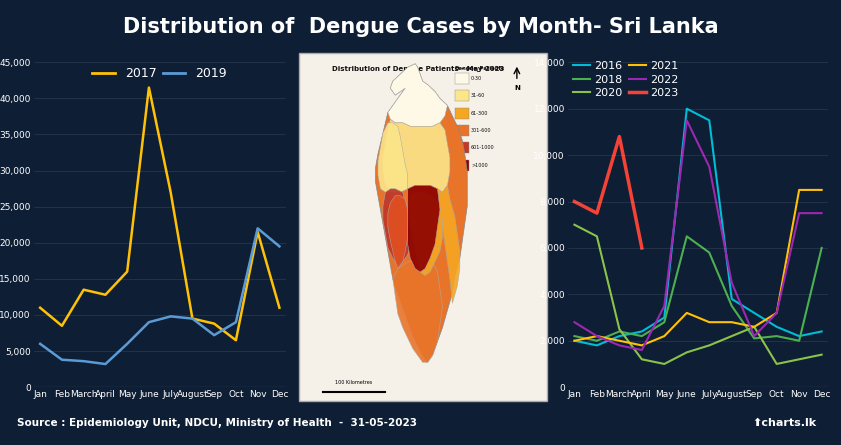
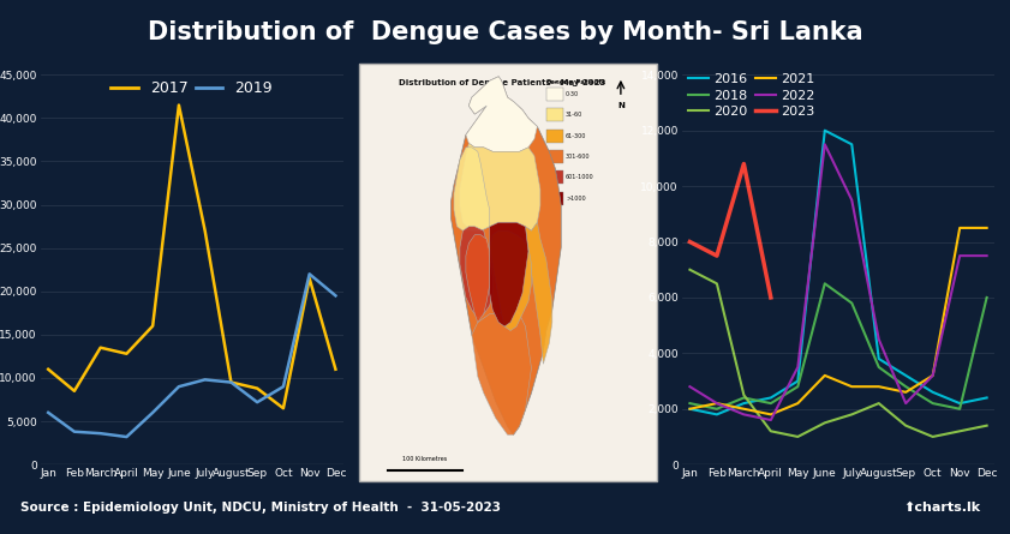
2018/Sep: 2,100 -> 2,800
2020/Sep: 2,600 -> 1,400
